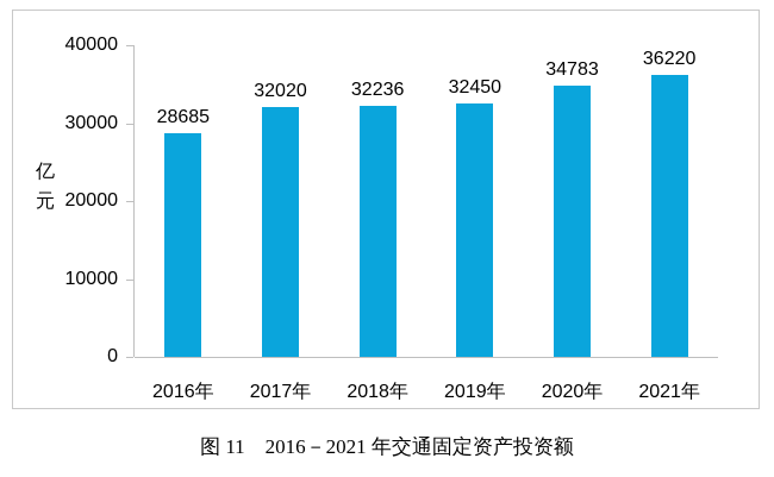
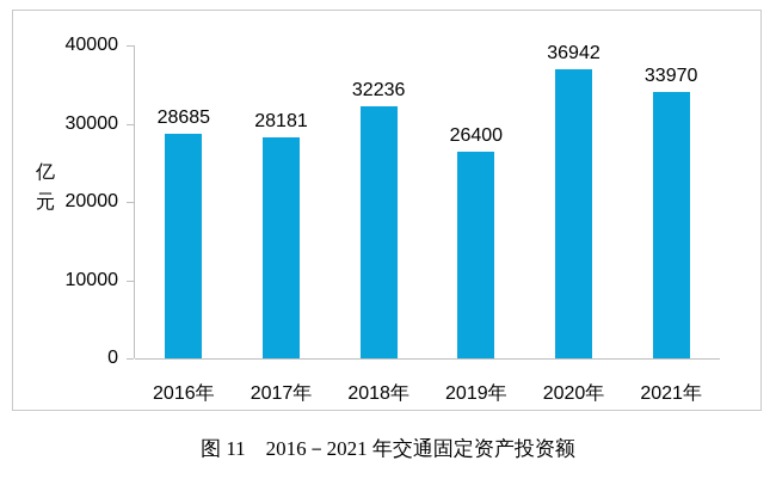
2017年: 32020 -> 28181
2019年: 32450 -> 26400
2020年: 34783 -> 36942
2021年: 36220 -> 33970
